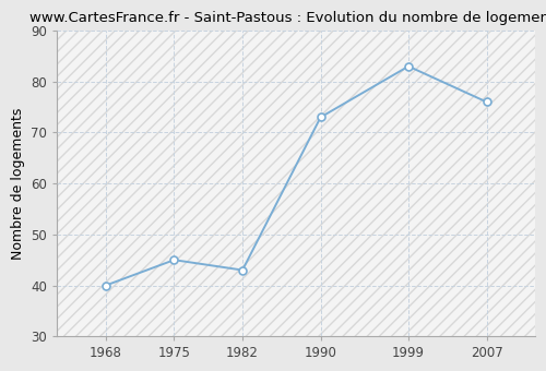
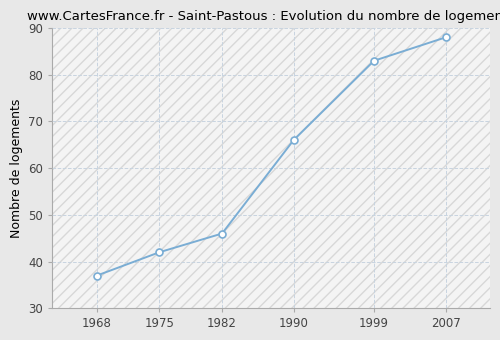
1968: 40 -> 37
1975: 45 -> 42
1982: 43 -> 46
1990: 73 -> 66
2007: 76 -> 88
